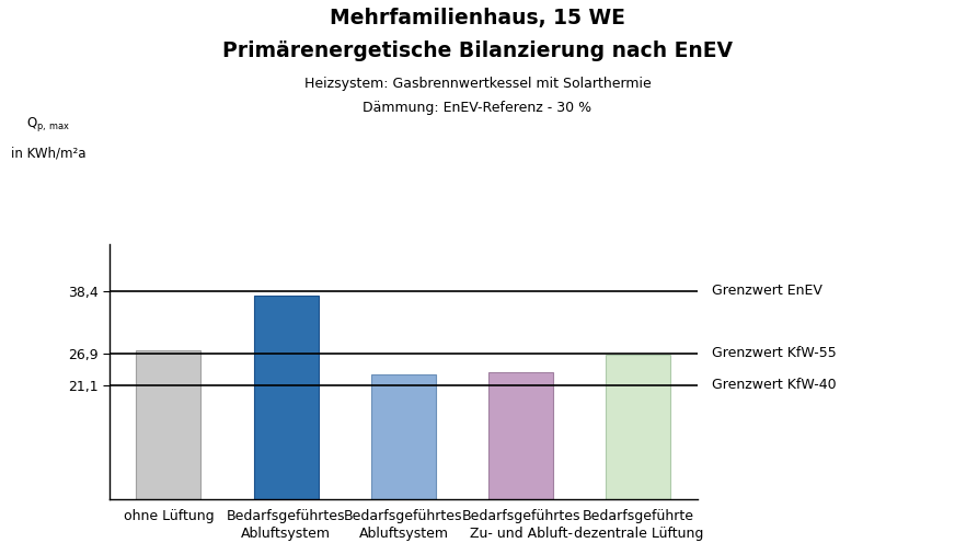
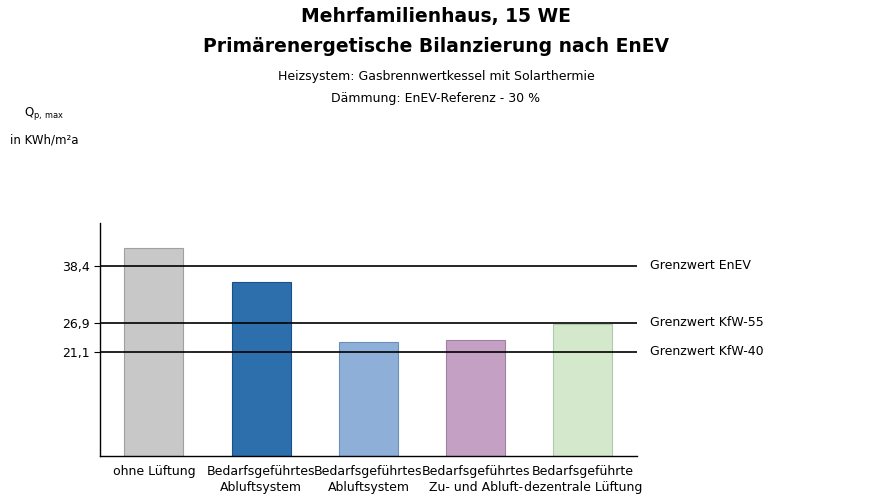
ohne Lüftung: 27,5 -> 42,0
Bedarfsgeführtes Abluftsystem: 37,5 -> 35,2
